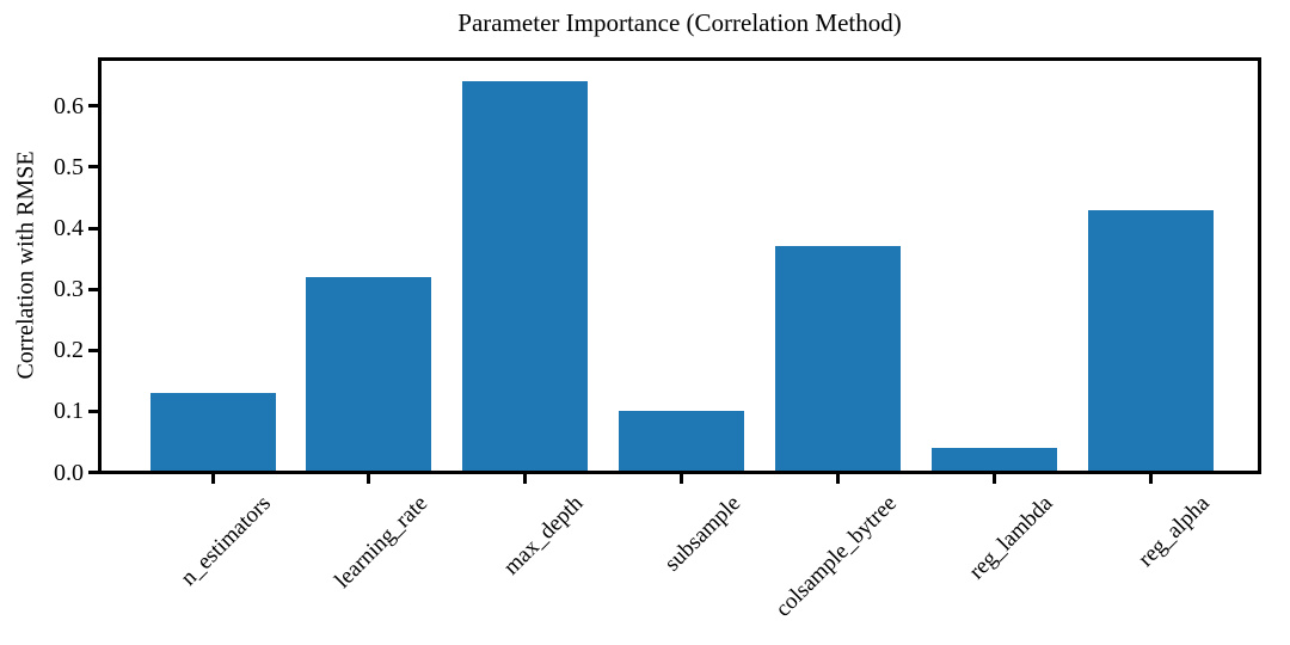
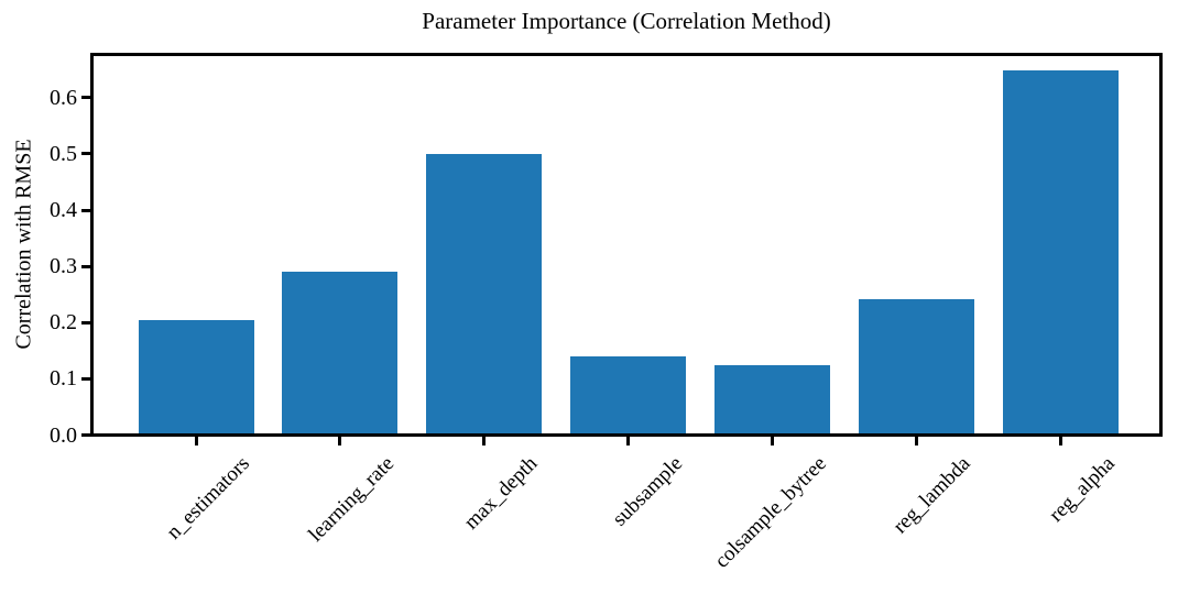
n_estimators: 0.13 -> 0.20
learning_rate: 0.32 -> 0.29
max_depth: 0.64 -> 0.50
subsample: 0.10 -> 0.14
colsample_bytree: 0.37 -> 0.12
reg_lambda: 0.04 -> 0.24
reg_alpha: 0.43 -> 0.65
